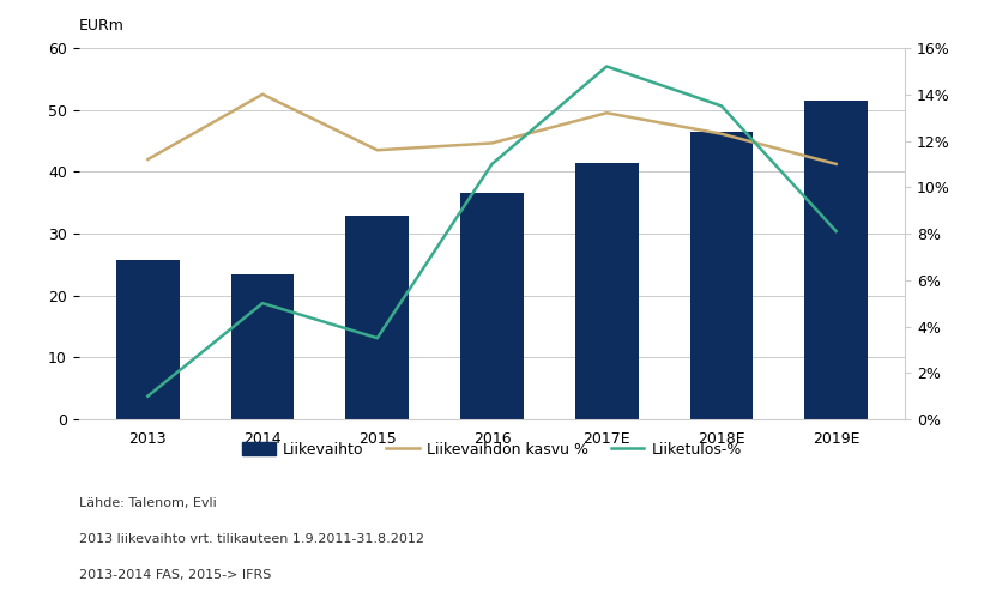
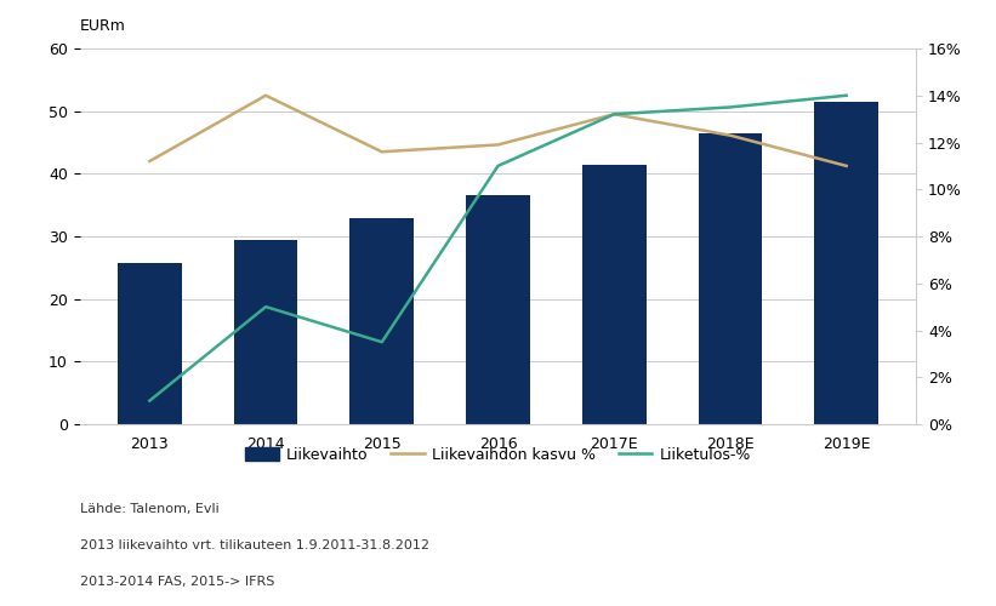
Liikevaihto/2014: 23.4 -> 29.5
Liiketulos-%/2017E: 15.2% -> 13.2%
Liiketulos-%/2019E: 8.1% -> 14.0%
